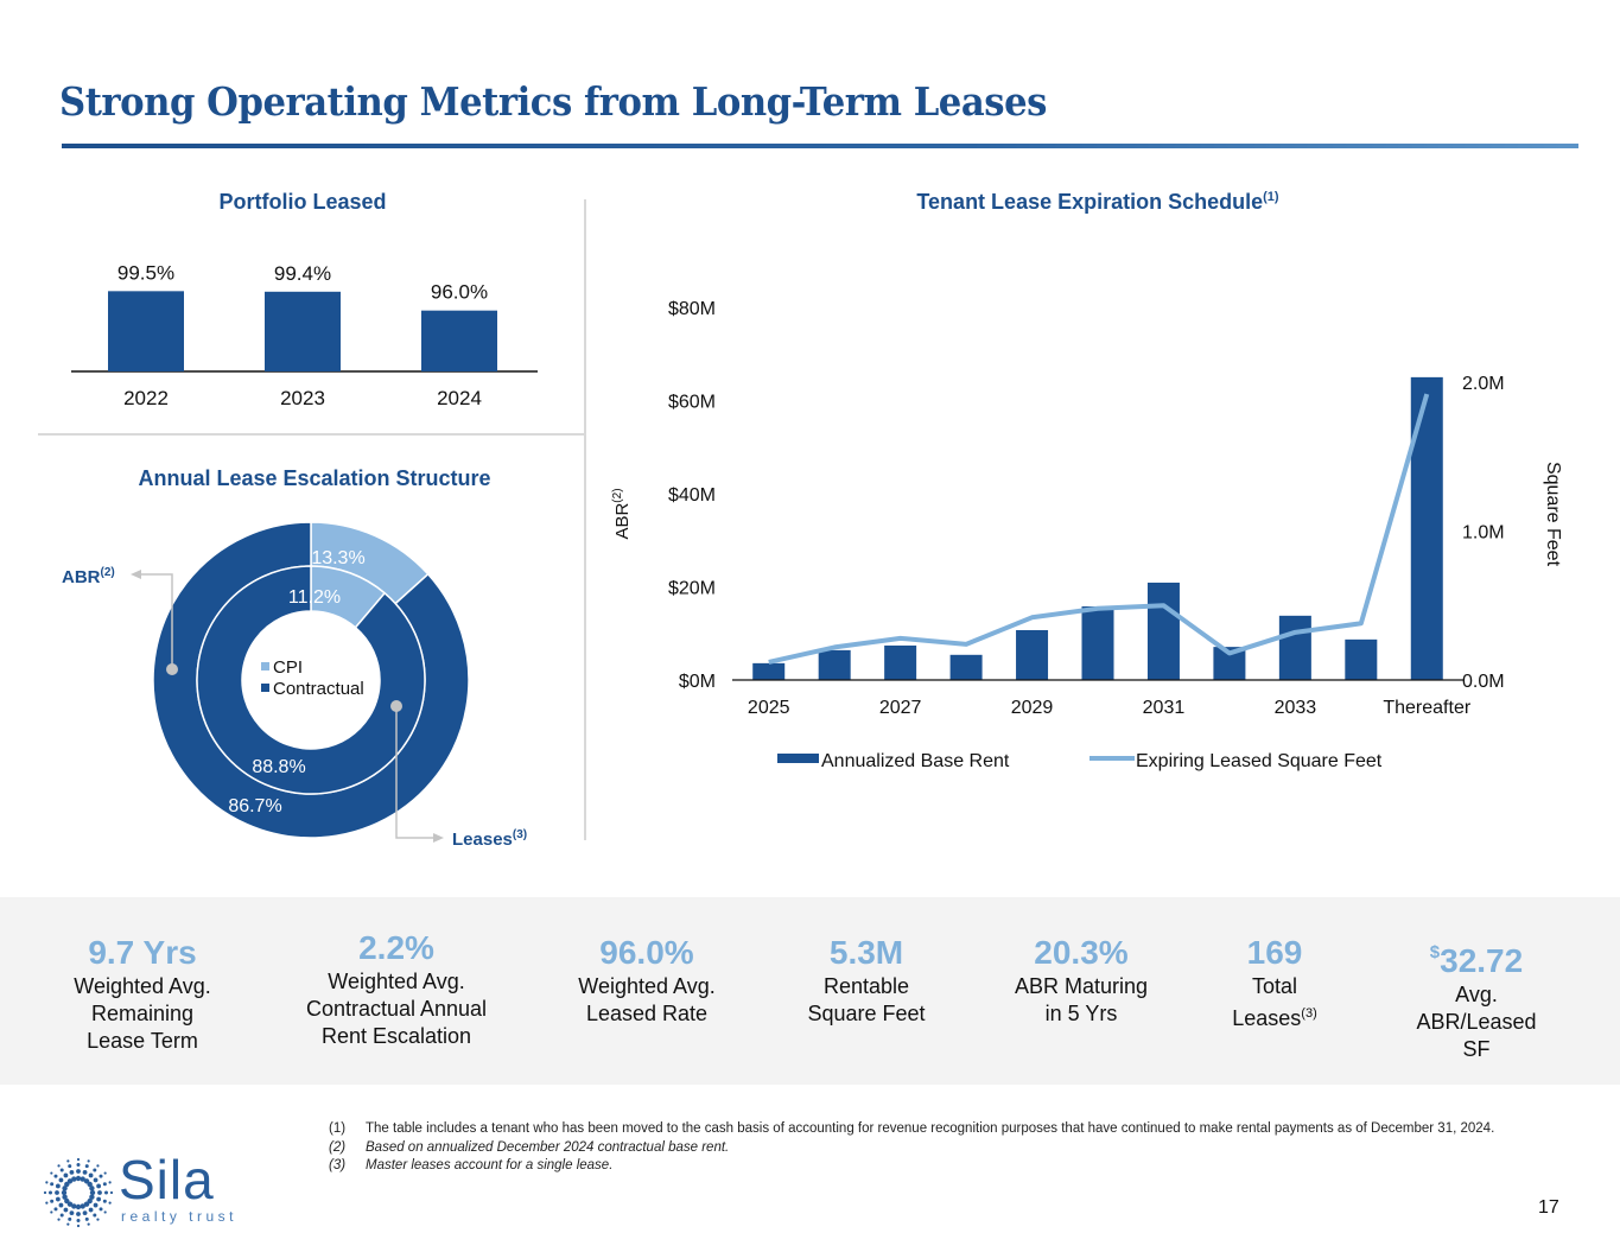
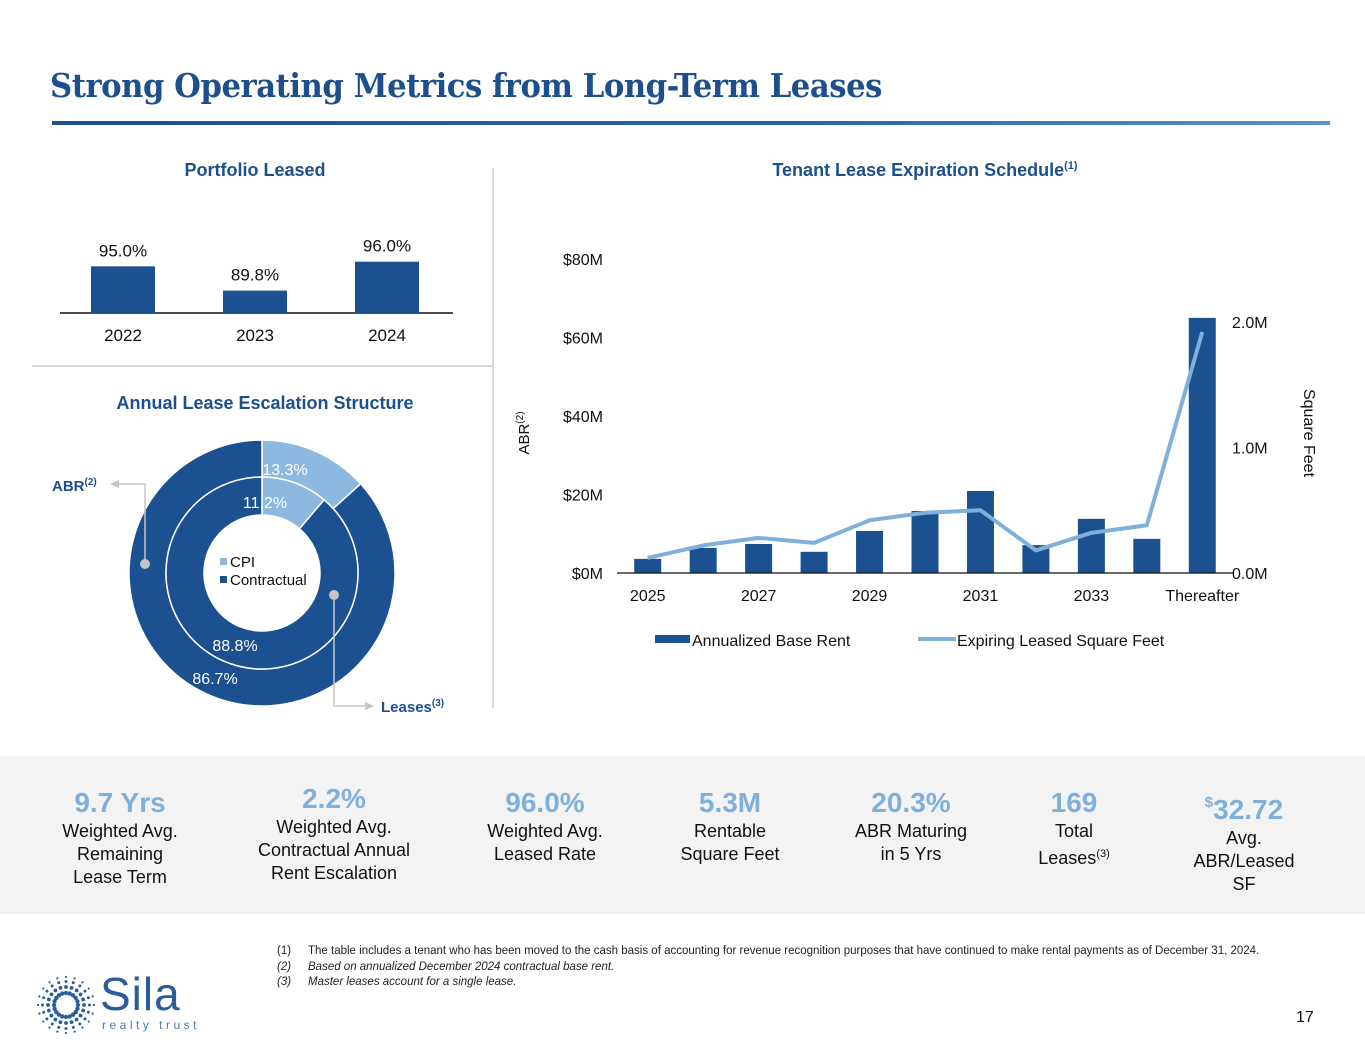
Portfolio Leased/2022: 99.5% -> 95.0%
Portfolio Leased/2023: 99.4% -> 89.8%
